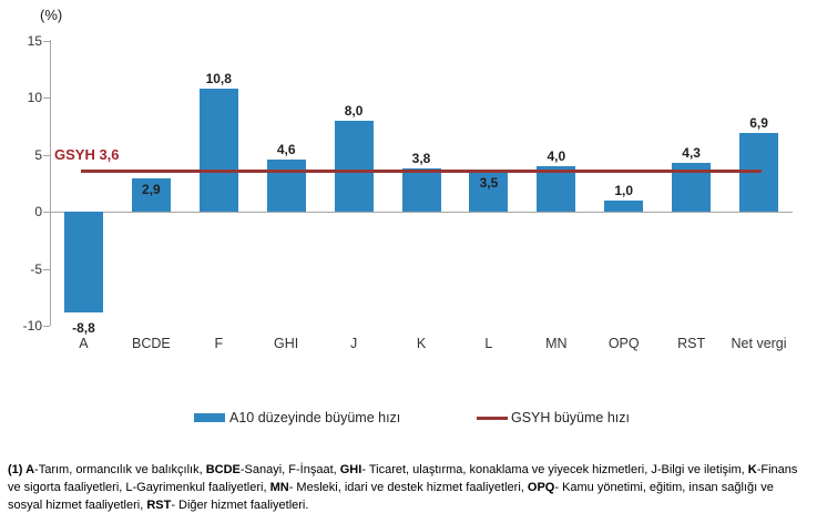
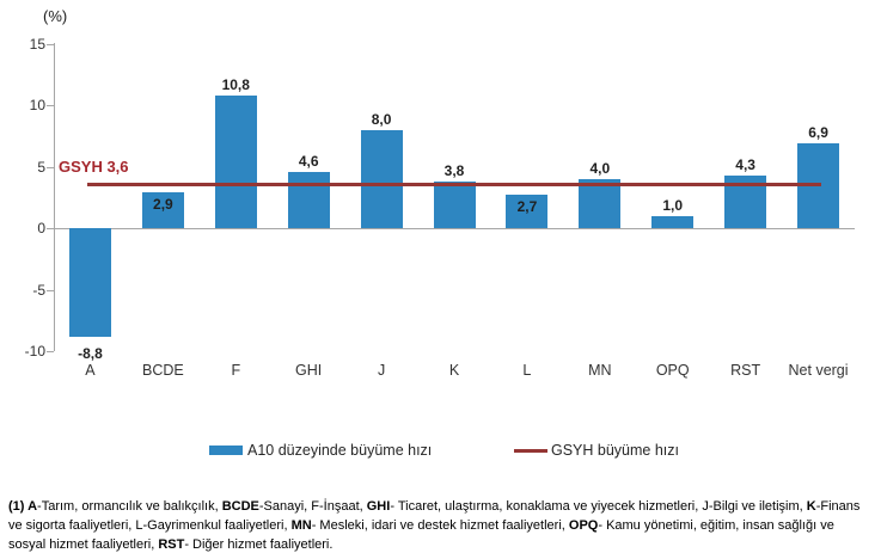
L: 3,5 -> 2,7
